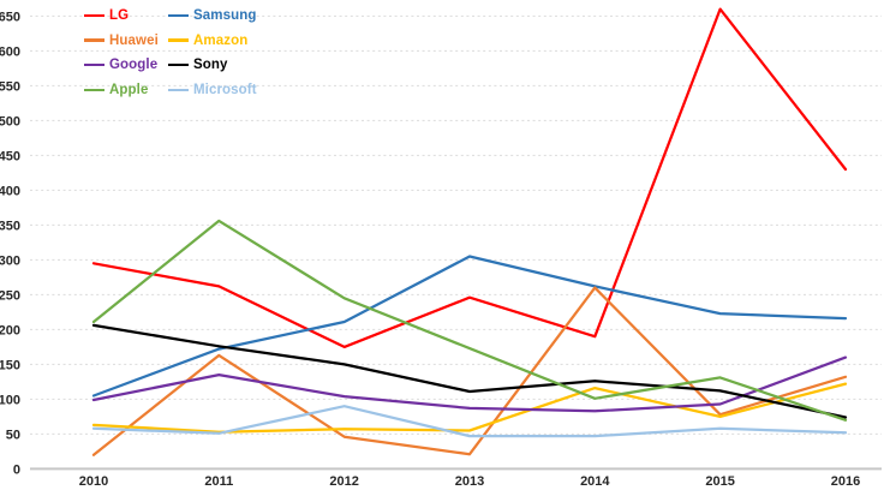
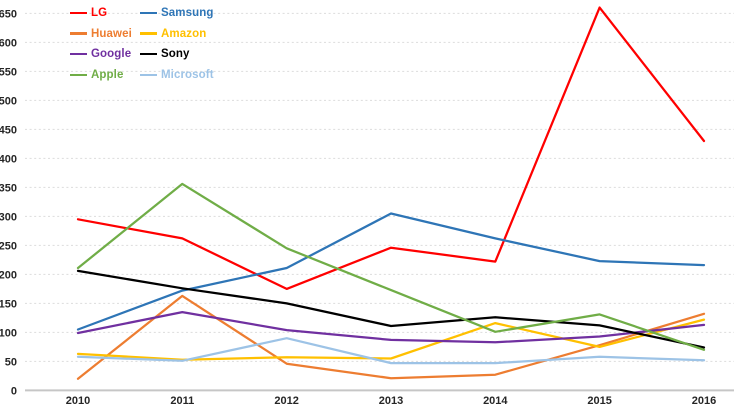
LG/2014: 190 -> 220
Huawei/2014: 260 -> 30
Google/2016: 160 -> 110
